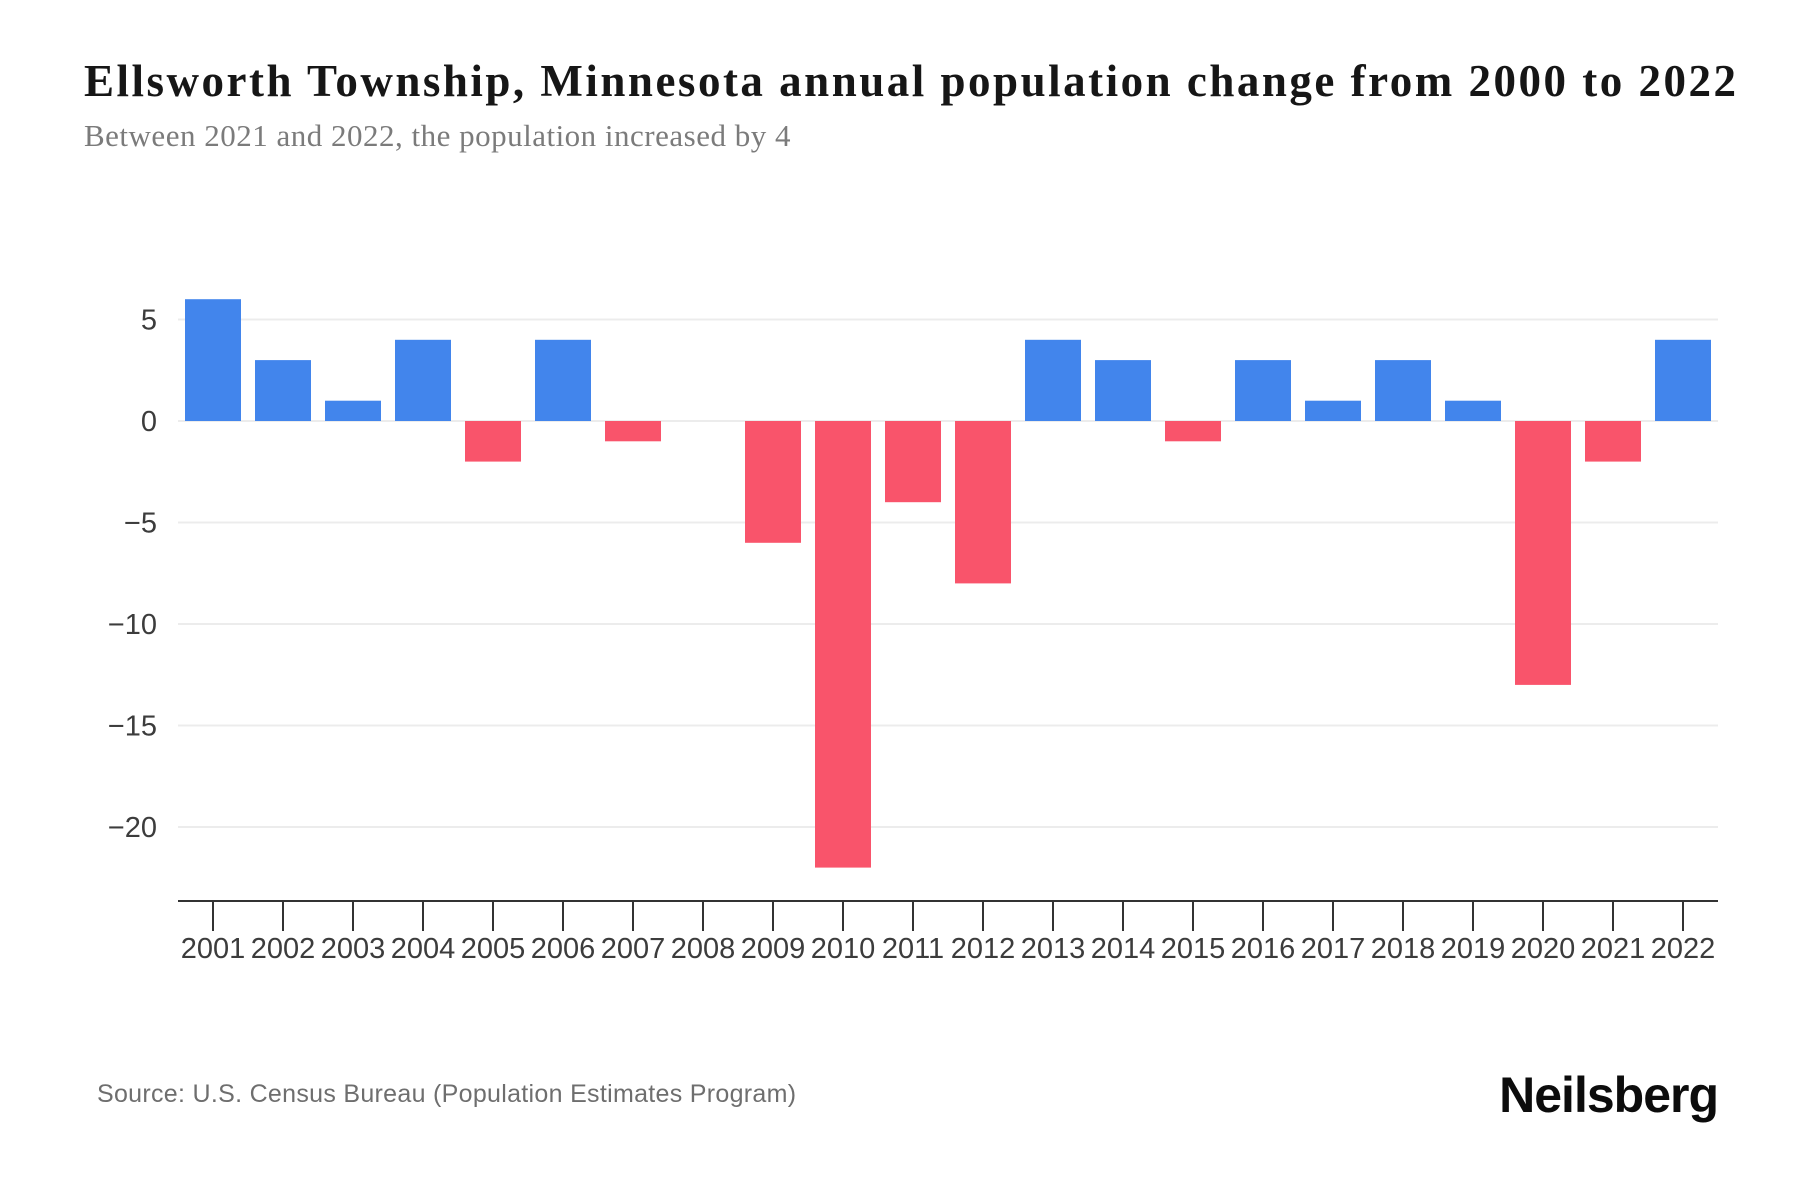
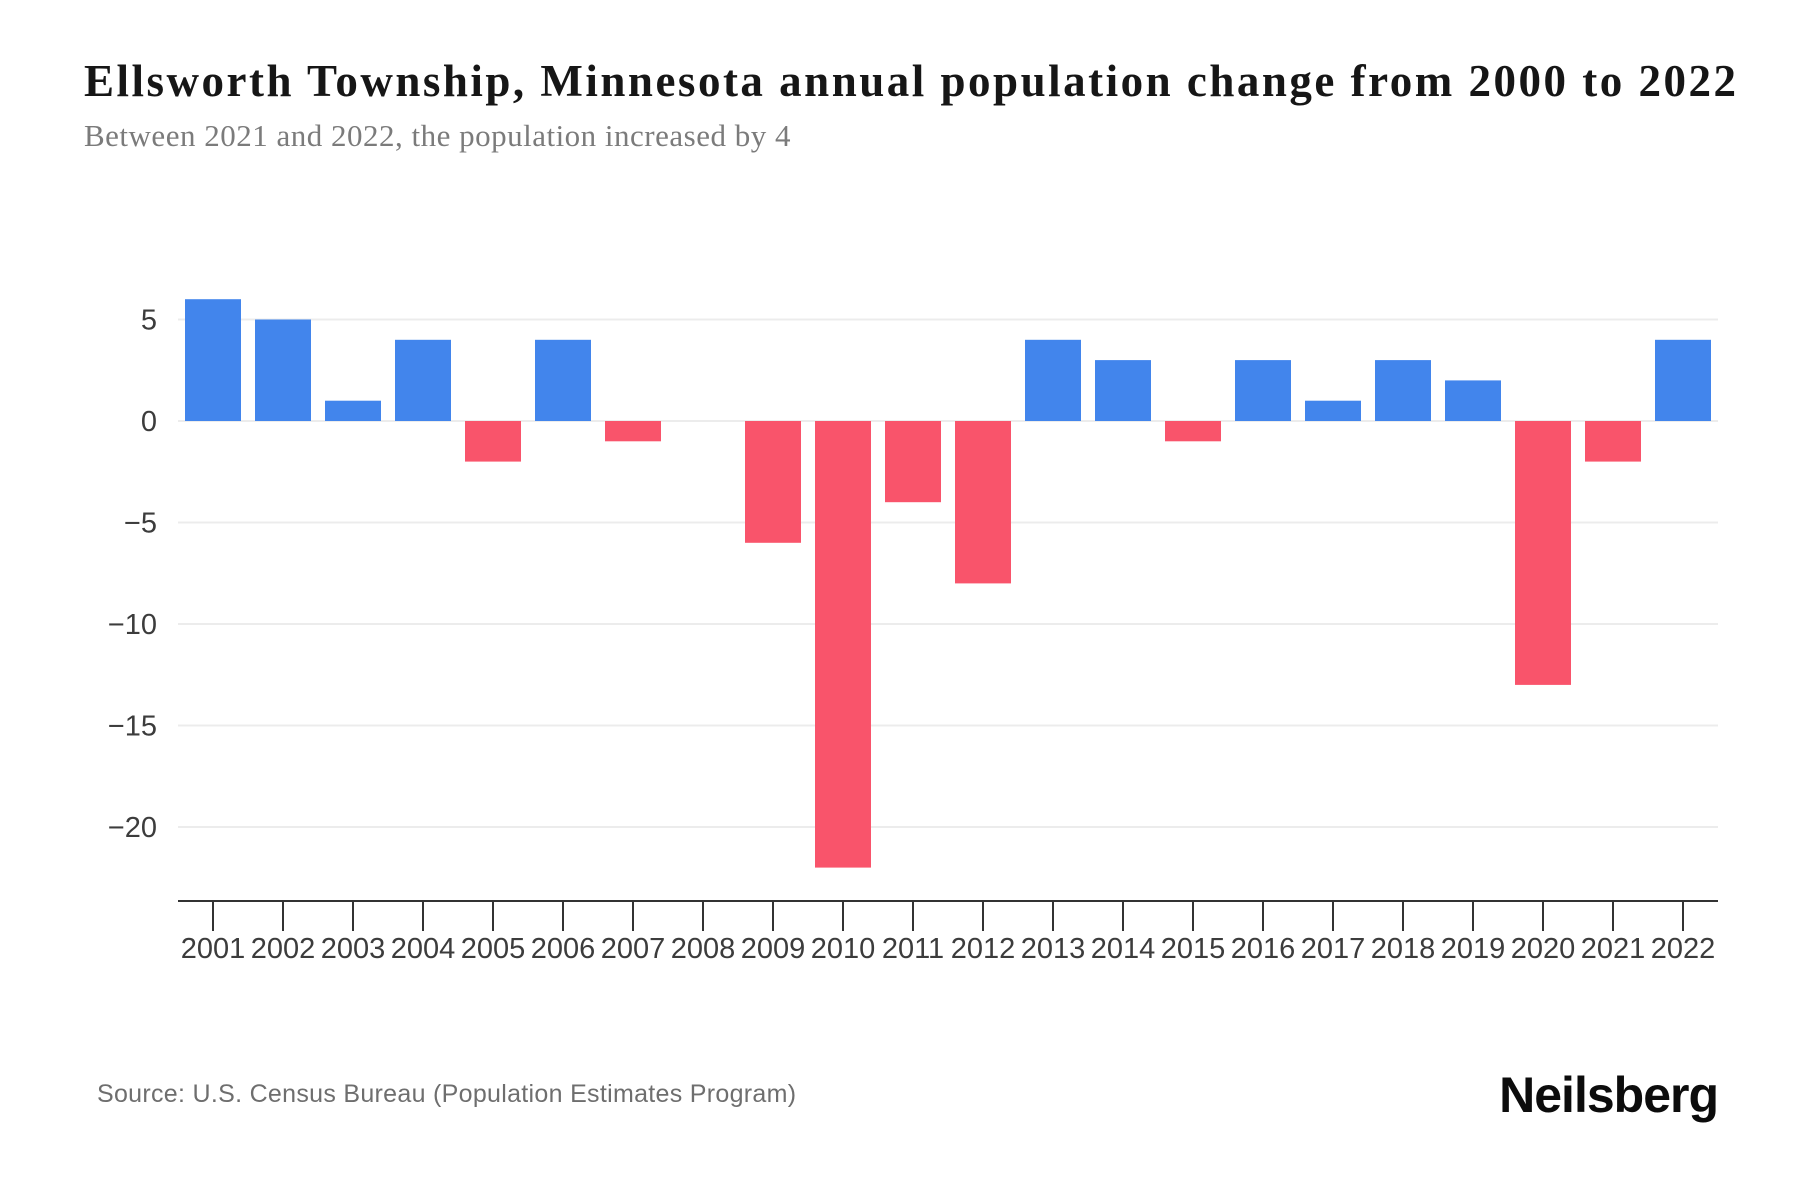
2002: 3 -> 5
2019: 1 -> 2
